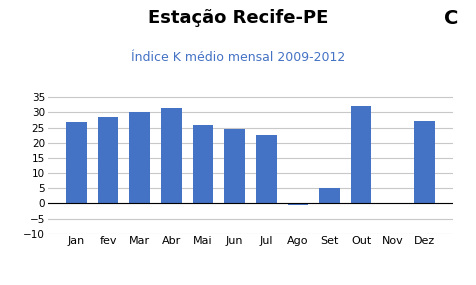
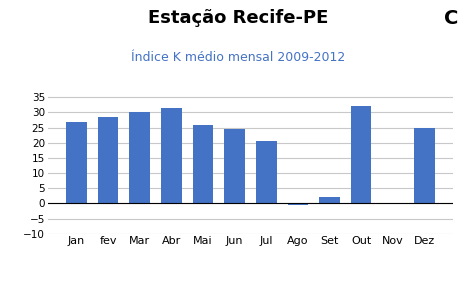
Jul: 22.5 -> 20.5
Set: 5.0 -> 2.0
Dez: 27.2 -> 25.0
